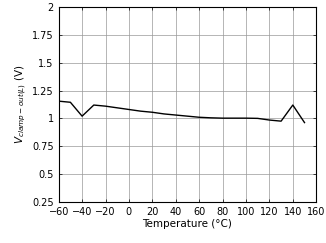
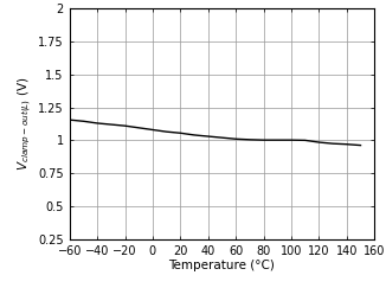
−40: 1.02 -> 1.13
140: 1.12 -> 0.97
